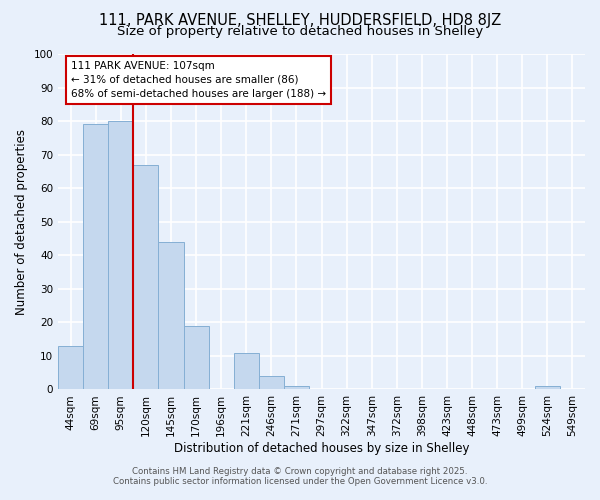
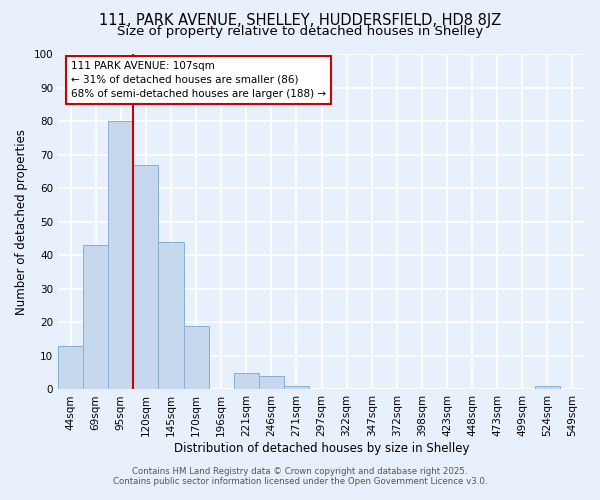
69sqm: 79 -> 43
221sqm: 11 -> 5
